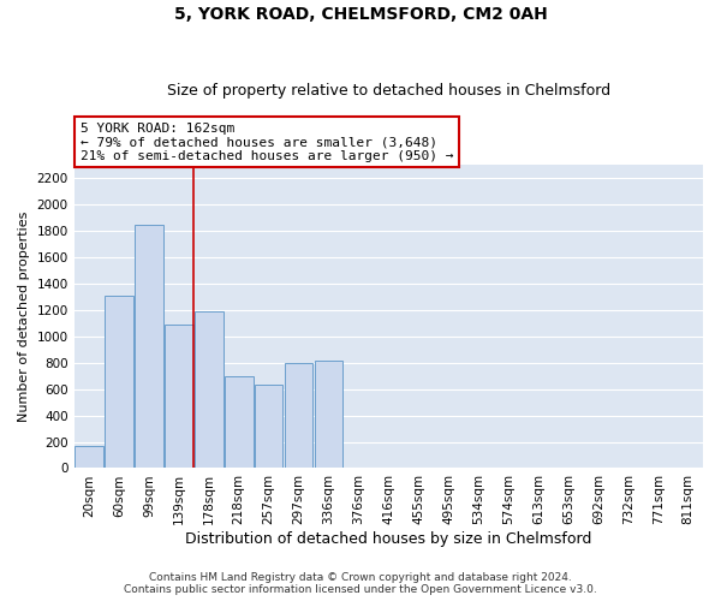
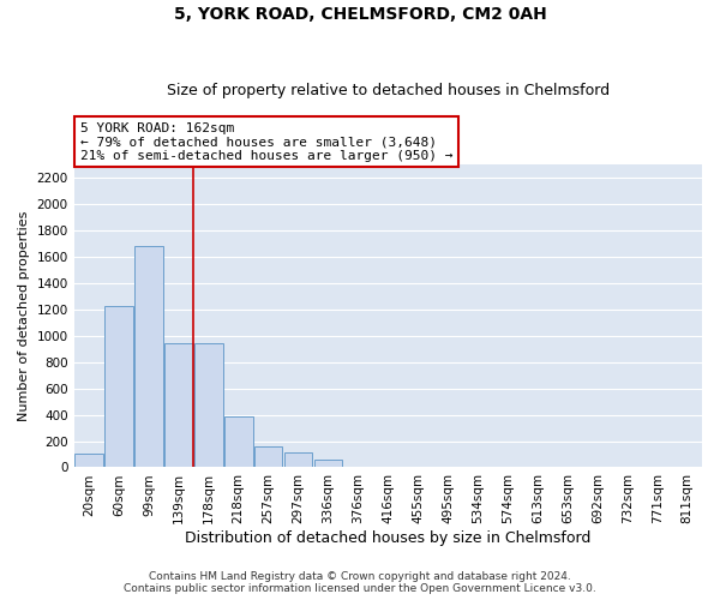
20sqm: 170 -> 100
60sqm: 1310 -> 1230
99sqm: 1850 -> 1680
139sqm: 1090 -> 940
178sqm: 1190 -> 940
218sqm: 700 -> 390
257sqm: 630 -> 160
297sqm: 800 -> 110
336sqm: 820 -> 60
